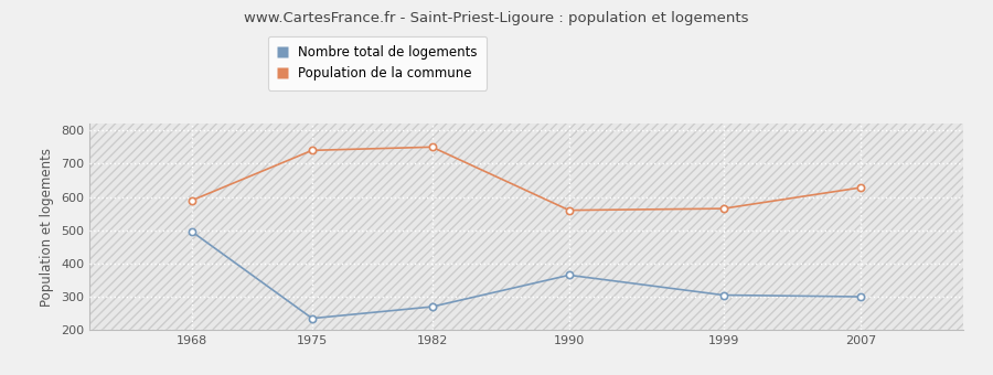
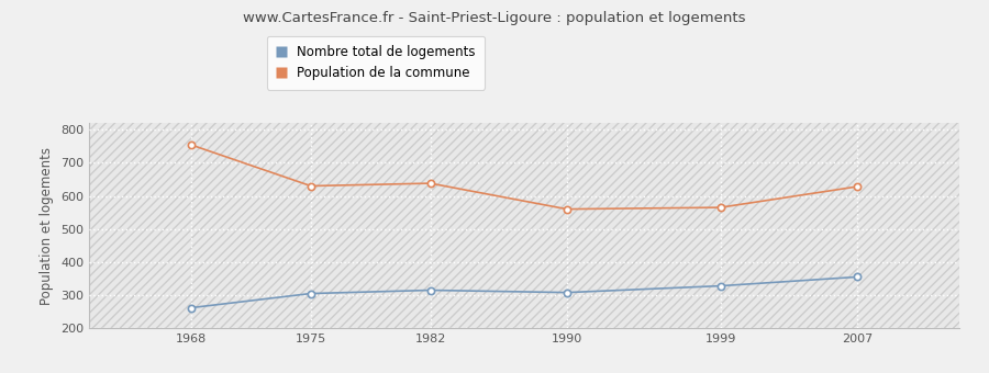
Nombre total de logements/1968: 495 -> 262
Population de la commune/1968: 590 -> 754
Nombre total de logements/1975: 235 -> 305
Population de la commune/1975: 740 -> 630
Nombre total de logements/1982: 270 -> 315
Population de la commune/1982: 750 -> 638
Nombre total de logements/1990: 365 -> 308
Nombre total de logements/1999: 305 -> 328
Nombre total de logements/2007: 300 -> 355
